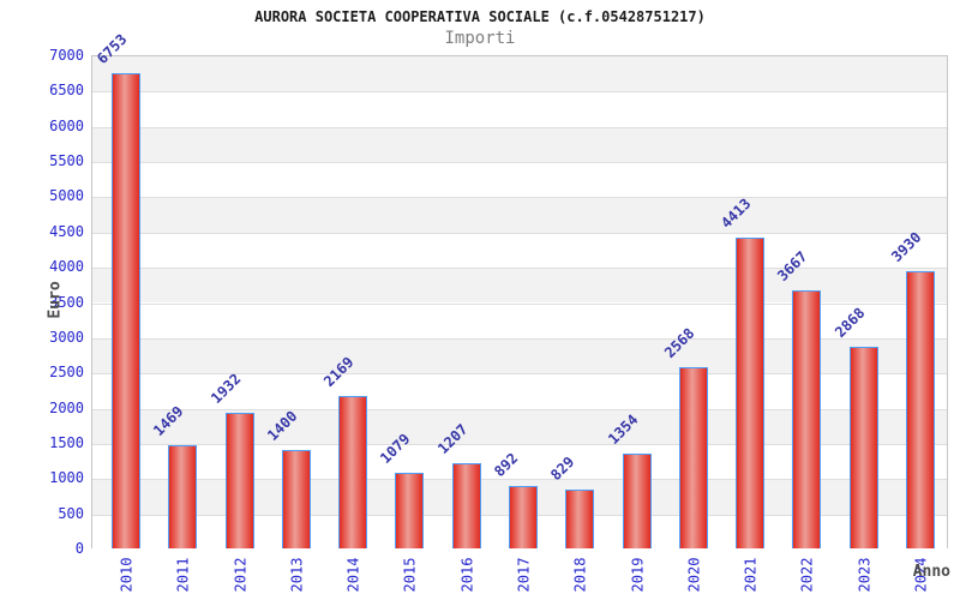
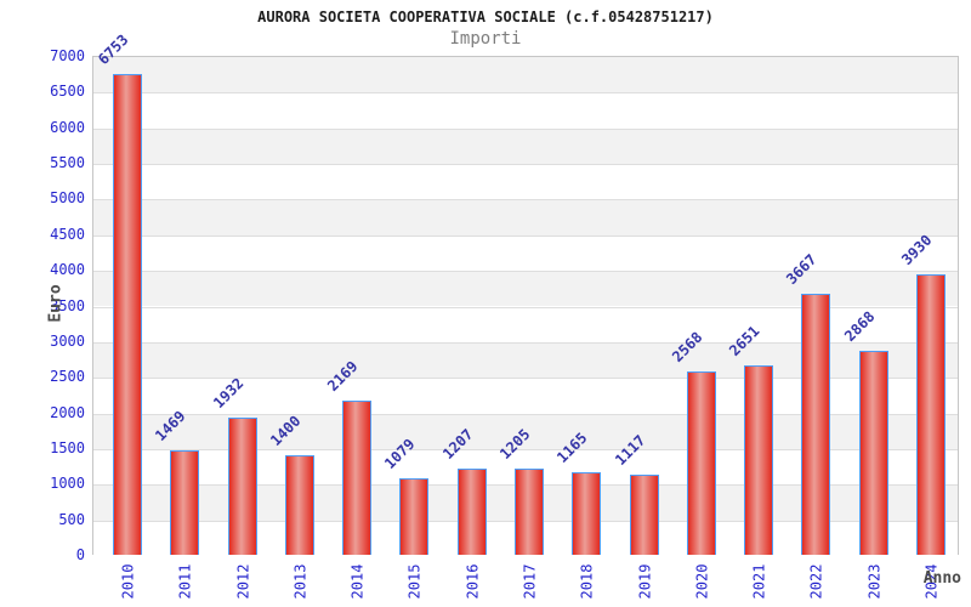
2017: 892 -> 1205
2018: 829 -> 1165
2019: 1354 -> 1117
2021: 4413 -> 2651
